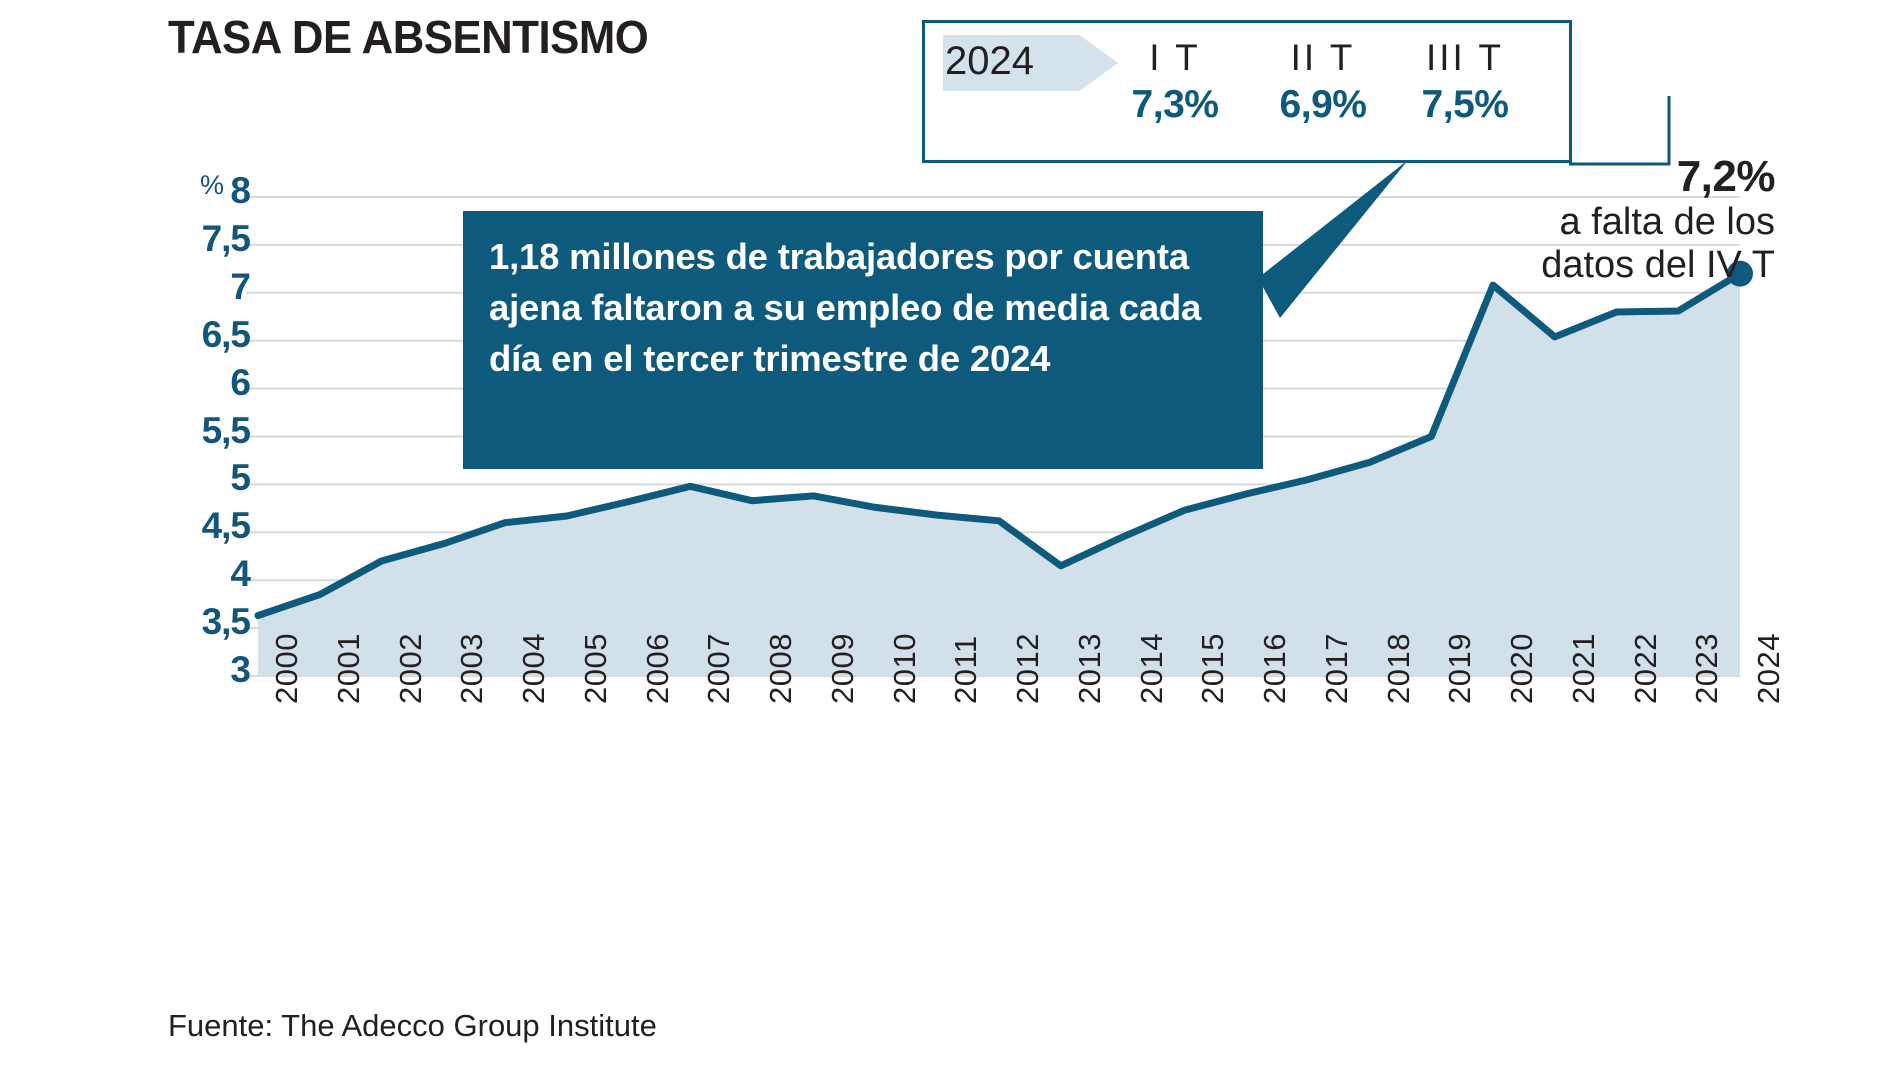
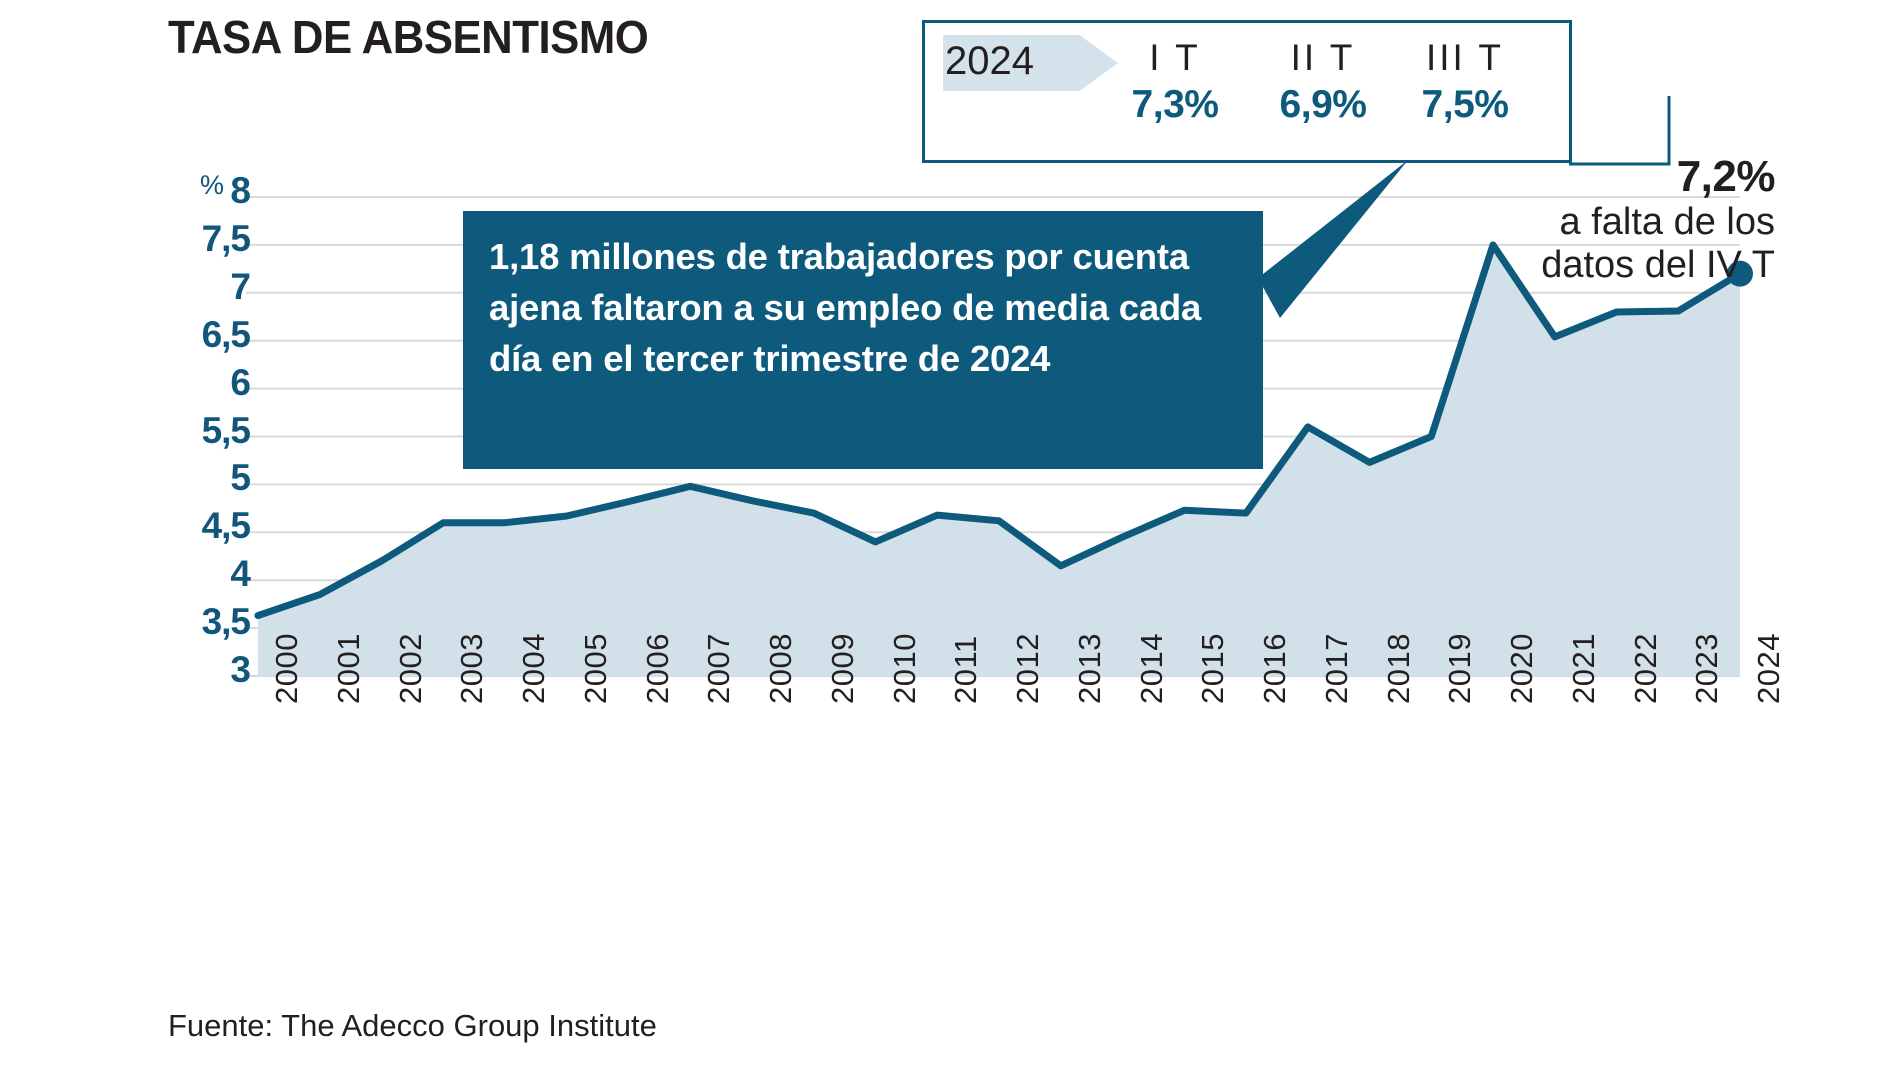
2003: 4.4 -> 4.6
2009: 4.9 -> 4.7
2010: 4.8 -> 4.4
2016: 4.9 -> 4.7
2017: 5.0 -> 5.6
2020: 7.1 -> 7.5
